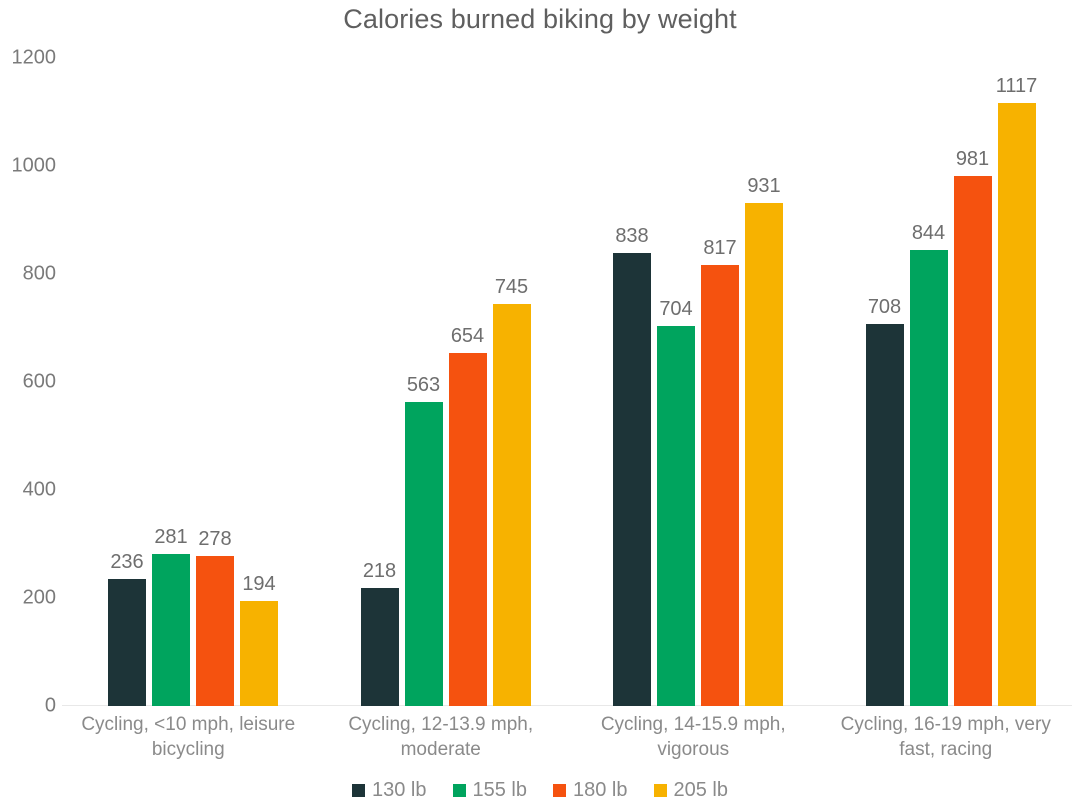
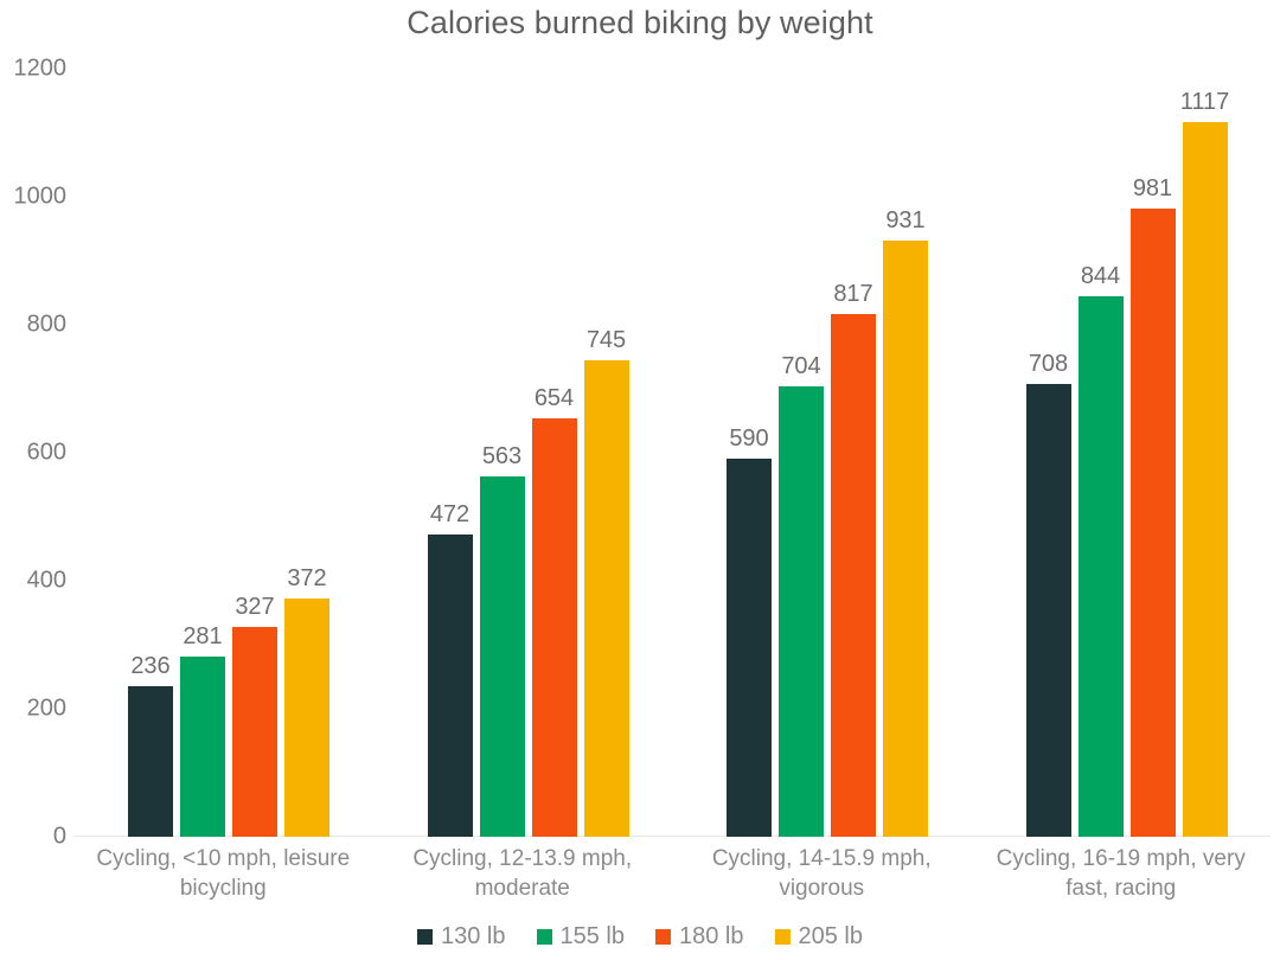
180 lb/Cycling, <10 mph, leisure bicycling: 278 -> 327
205 lb/Cycling, <10 mph, leisure bicycling: 194 -> 372
130 lb/Cycling, 12-13.9 mph, moderate: 218 -> 472
130 lb/Cycling, 14-15.9 mph, vigorous: 838 -> 590
